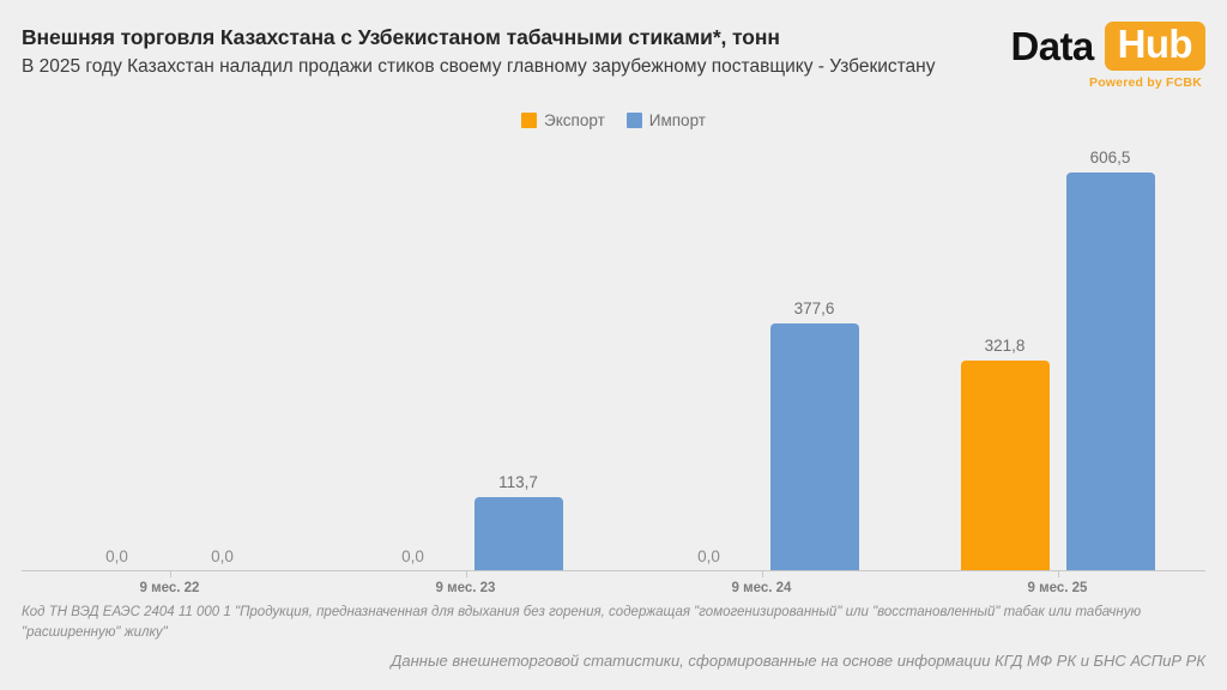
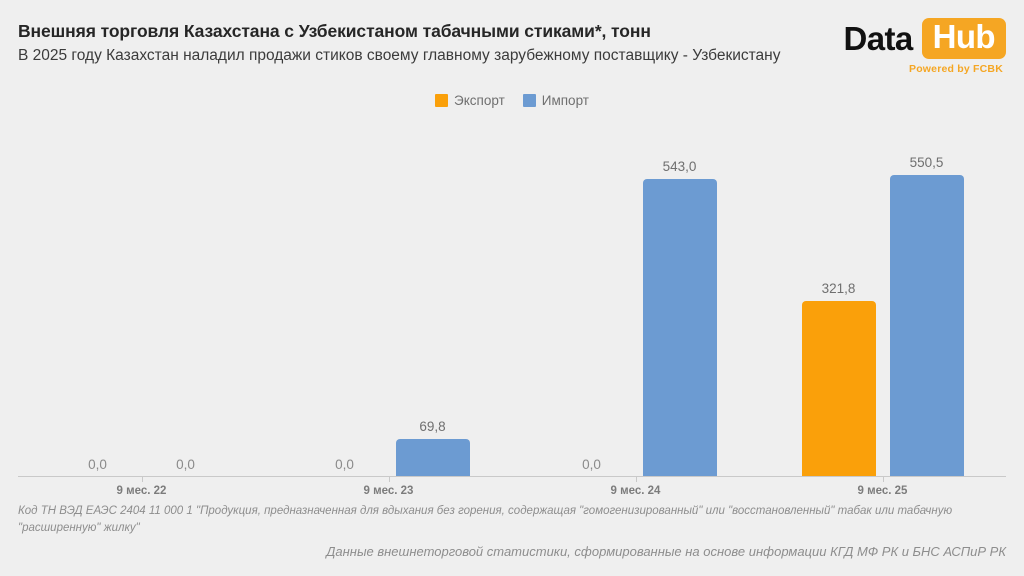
Импорт/9 мес. 23: 113,7 -> 69,8
Импорт/9 мес. 24: 377,6 -> 543,0
Импорт/9 мес. 25: 606,5 -> 550,5
